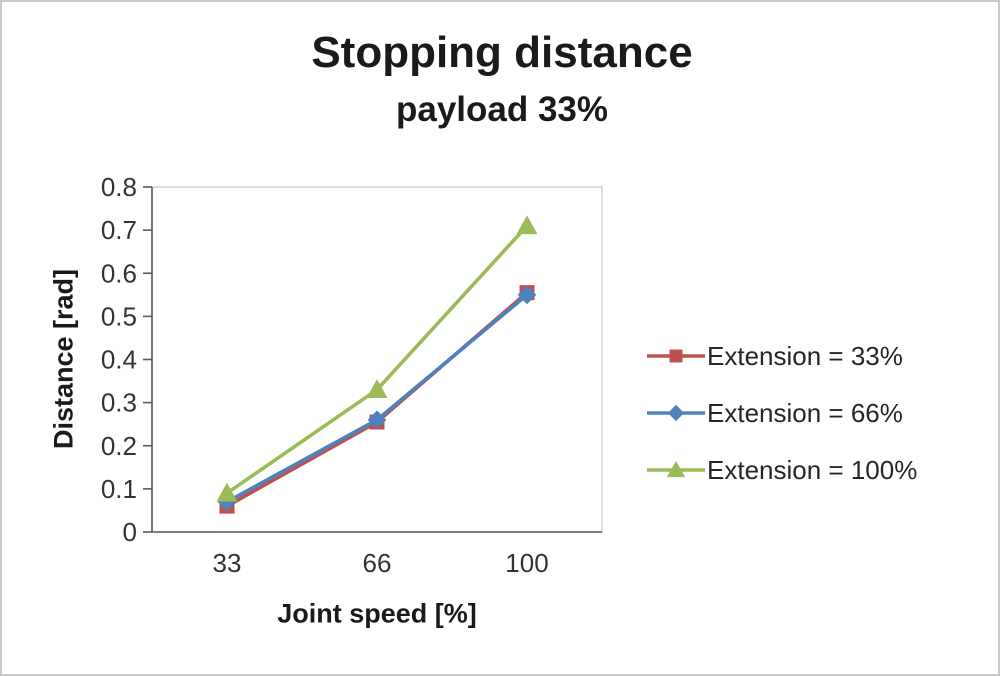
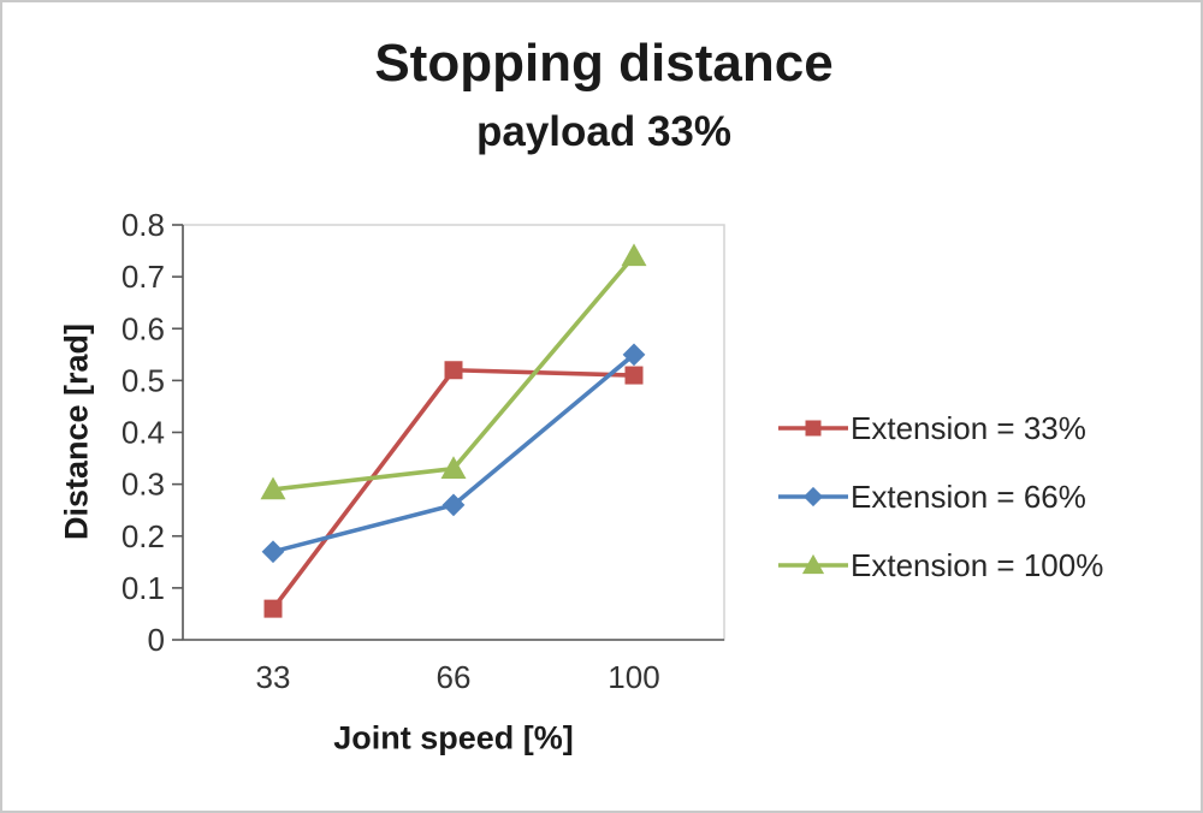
Extension = 66%/33: 0.07 -> 0.17
Extension = 100%/33: 0.09 -> 0.29
Extension = 33%/66: 0.26 -> 0.52
Extension = 33%/100: 0.56 -> 0.51
Extension = 100%/100: 0.71 -> 0.74
